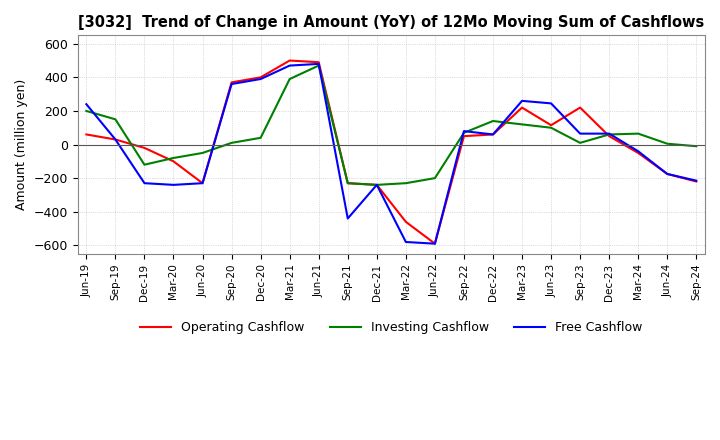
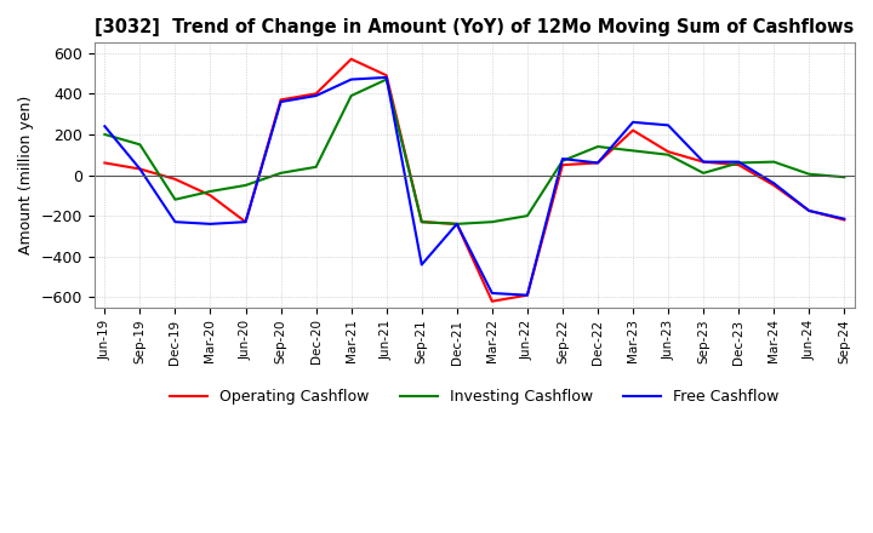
Operating Cashflow/Mar-21: 500 -> 570
Operating Cashflow/Mar-22: -460 -> -620
Operating Cashflow/Sep-23: 220 -> 60
